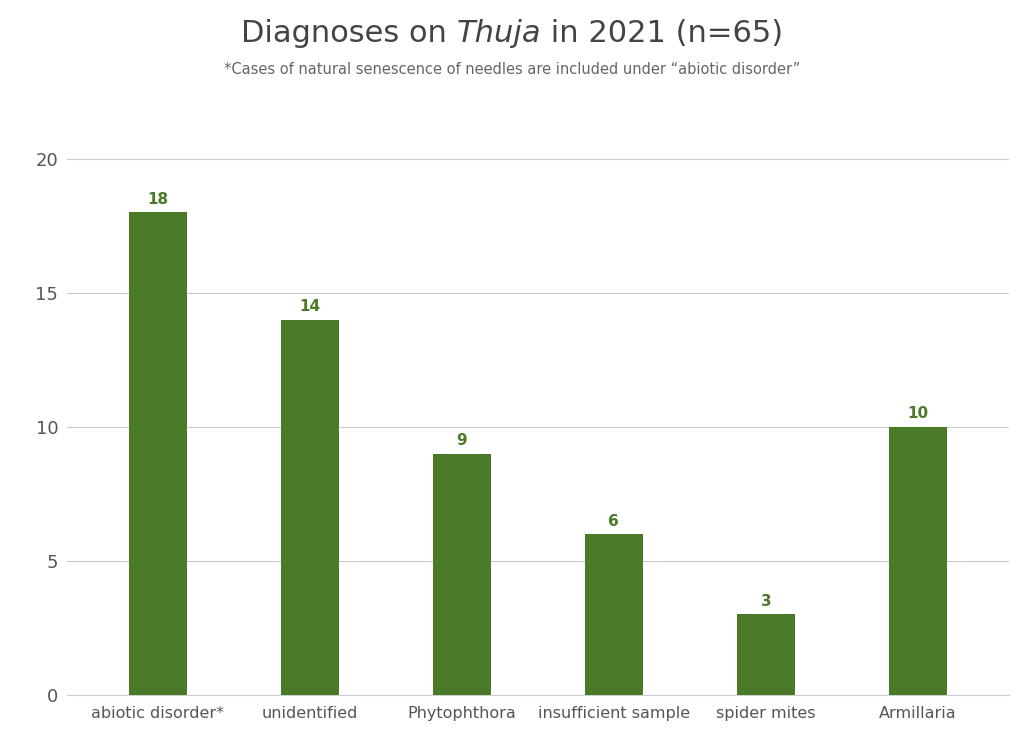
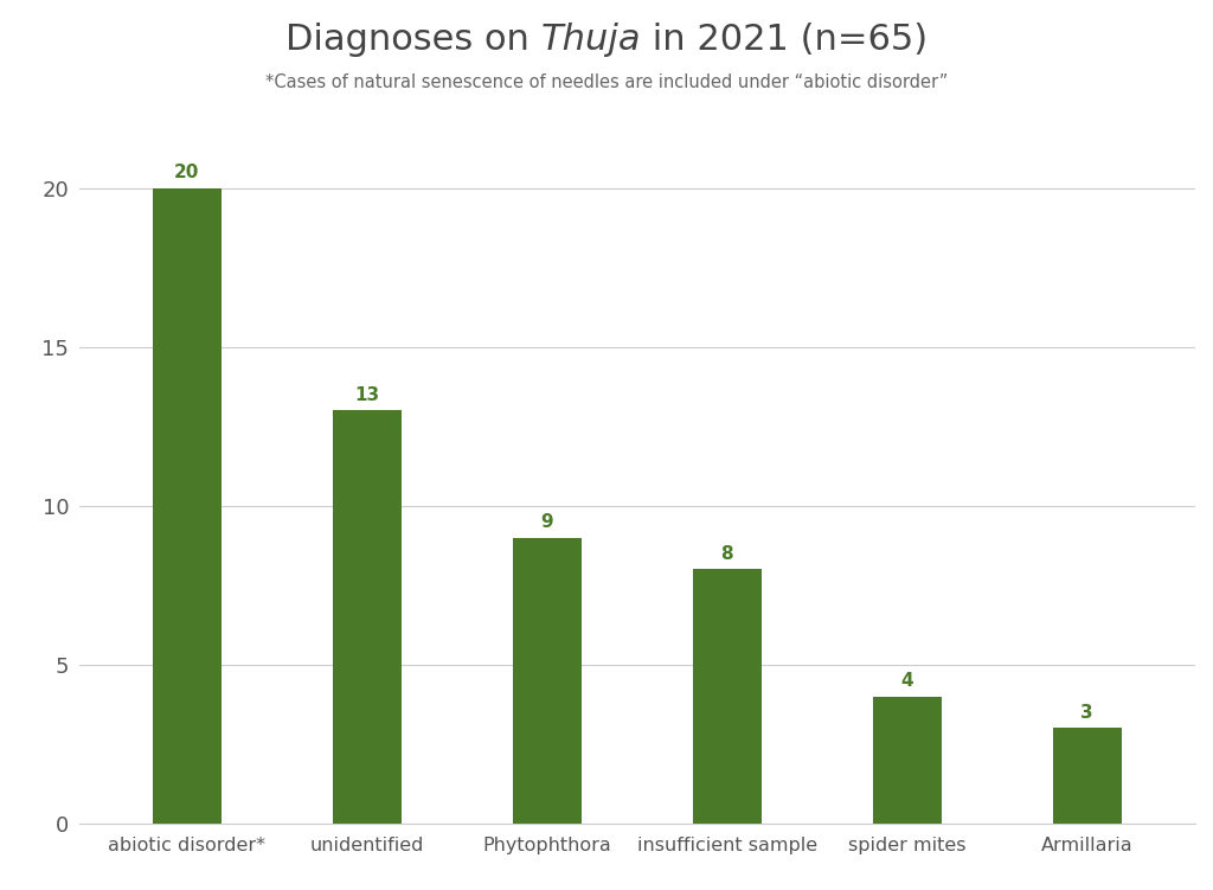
abiotic disorder*: 18 -> 20
unidentified: 14 -> 13
insufficient sample: 6 -> 8
spider mites: 3 -> 4
Armillaria: 10 -> 3
